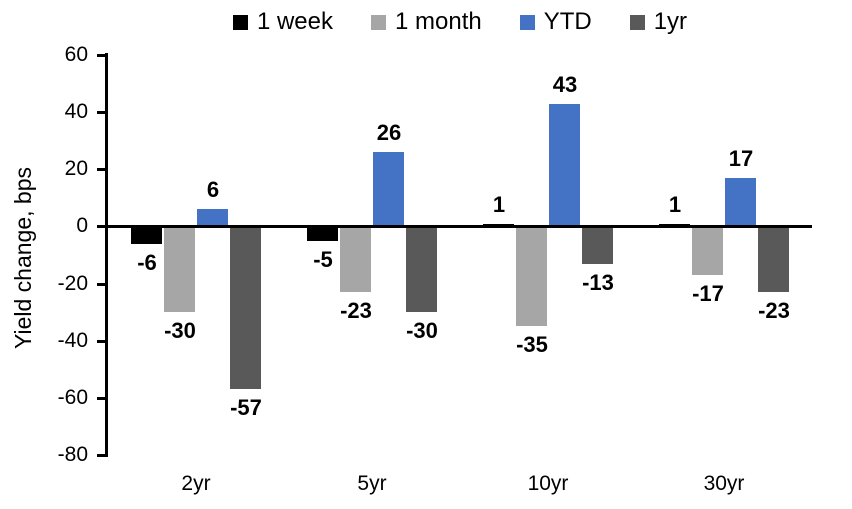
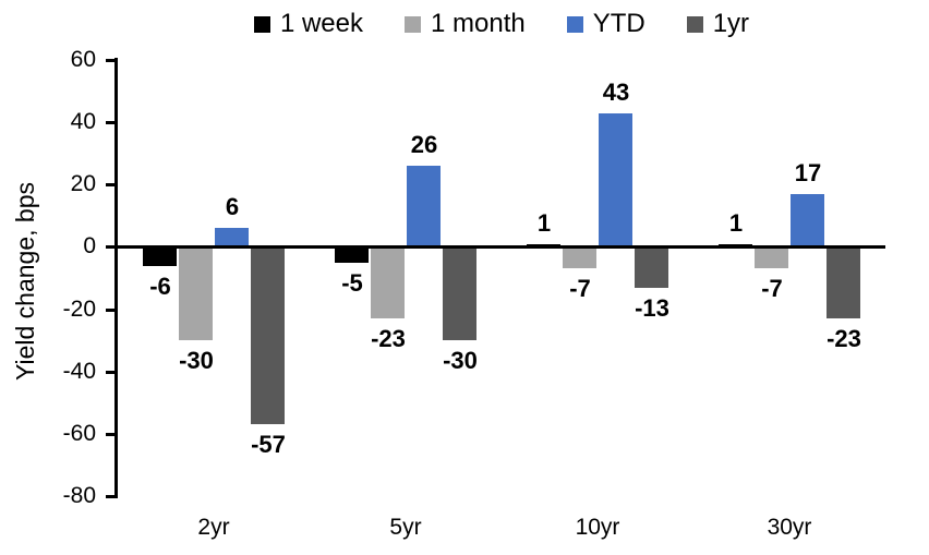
1 month/10yr: -35 -> -7
1 month/30yr: -17 -> -7
